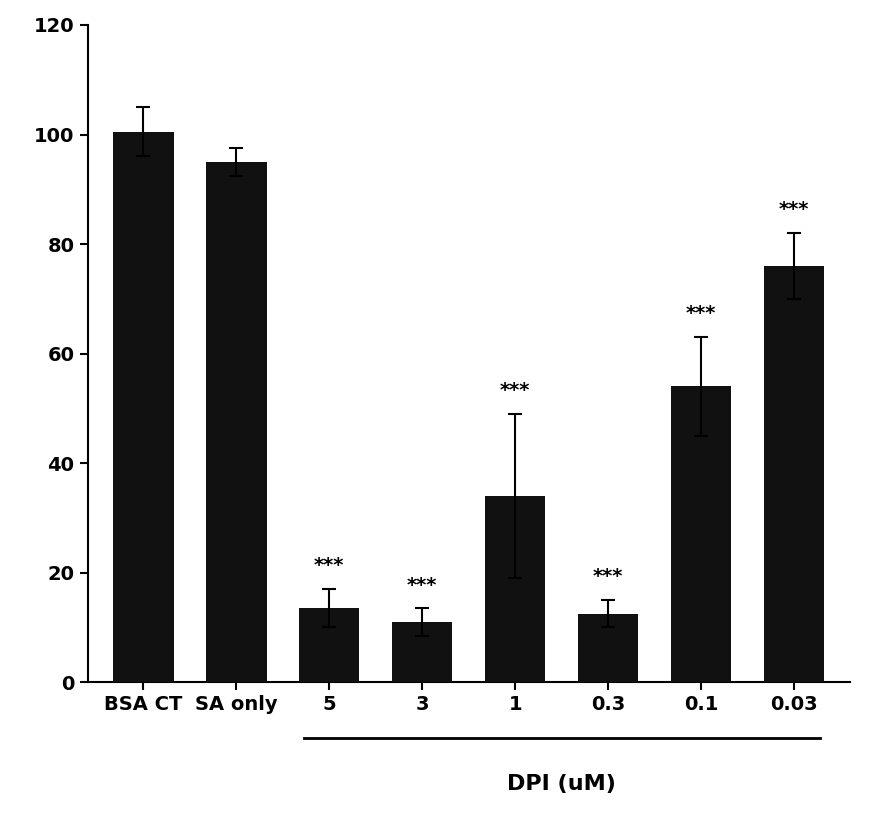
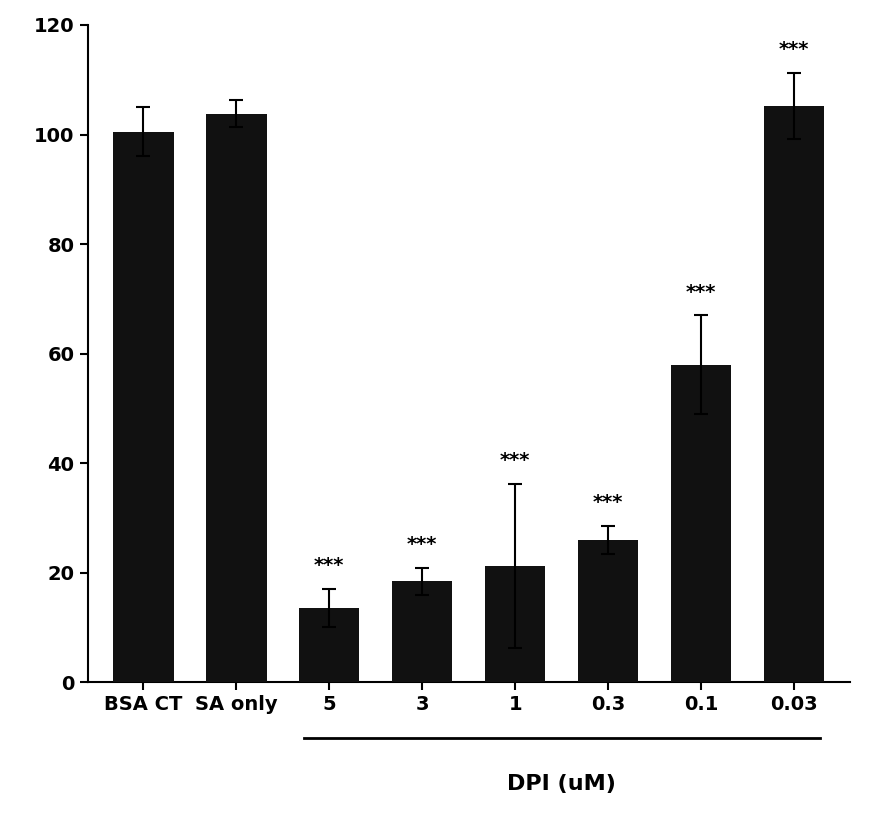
SA only: 95.0 -> 103.8
3: 11.0 -> 18.4
1: 34.0 -> 21.2
0.3: 12.5 -> 26.0
0.1: 54.0 -> 58.0
0.03: 76.0 -> 105.2
